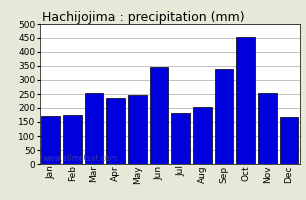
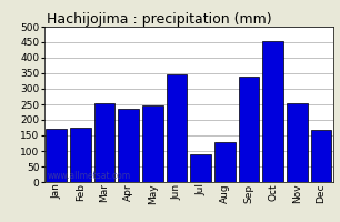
Jul: 183 -> 90
Aug: 205 -> 130
